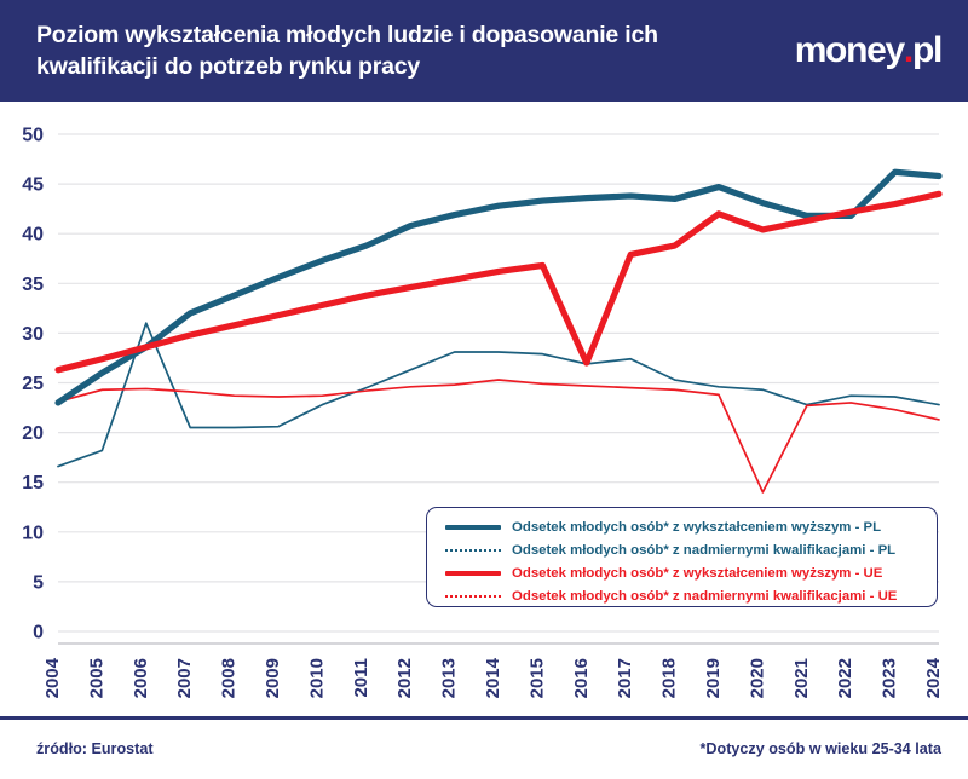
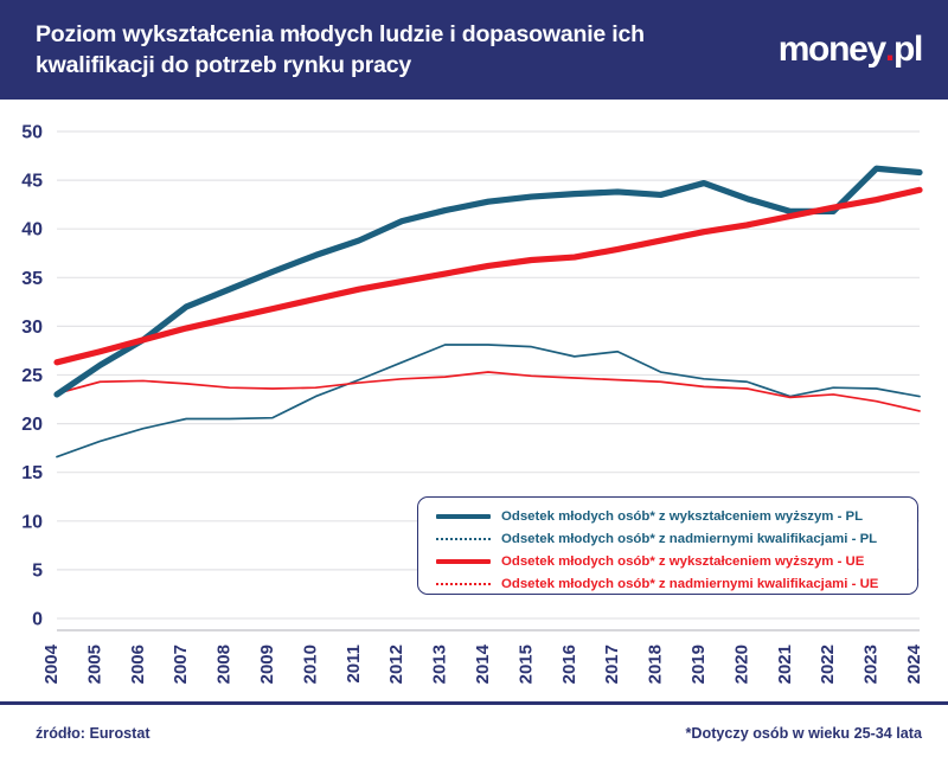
Odsetek młodych osób* z nadmiernymi kwalifikacjami - PL/2006: 31 -> 20
Odsetek młodych osób* z wykształceniem wyższym - UE/2016: 27 -> 37
Odsetek młodych osób* z wykształceniem wyższym - UE/2019: 42 -> 40
Odsetek młodych osób* z nadmiernymi kwalifikacjami - UE/2020: 14 -> 24
